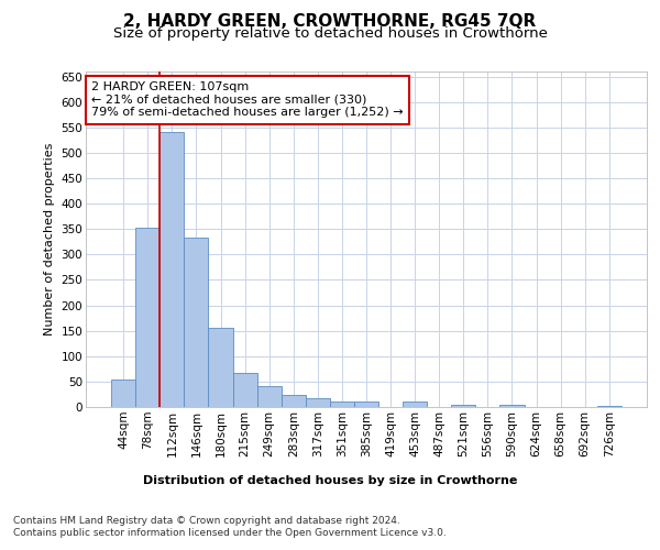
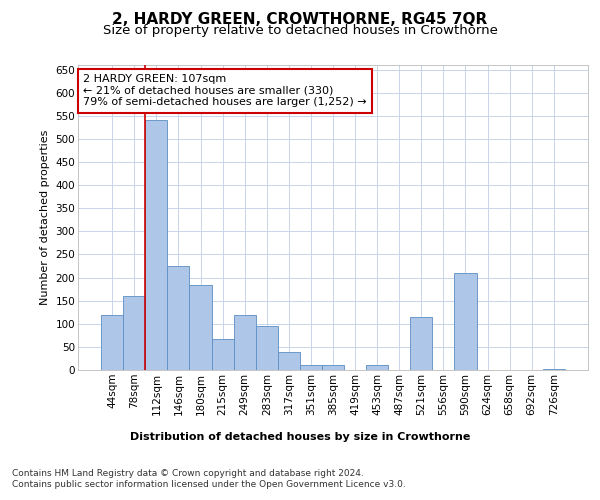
44sqm: 55 -> 120
78sqm: 353 -> 160
146sqm: 333 -> 225
180sqm: 155 -> 185
249sqm: 42 -> 120
283sqm: 24 -> 95
317sqm: 17 -> 40
521sqm: 5 -> 115
590sqm: 5 -> 210
